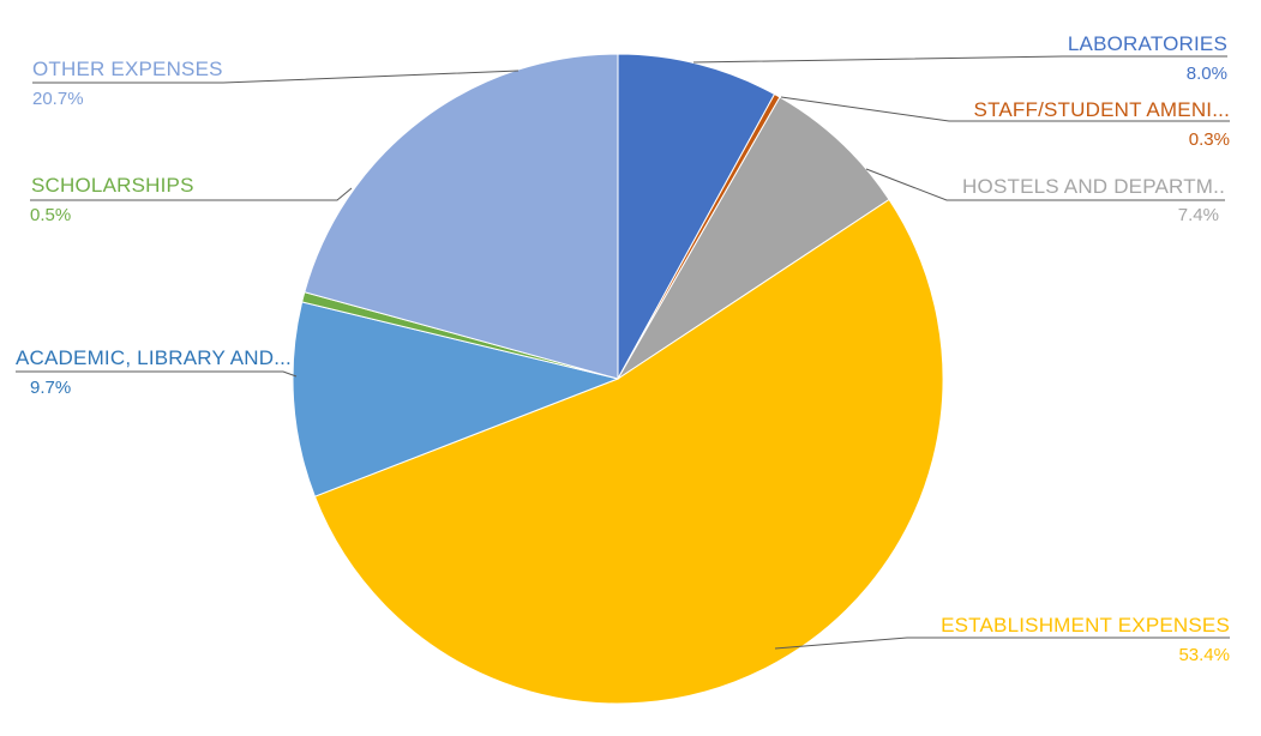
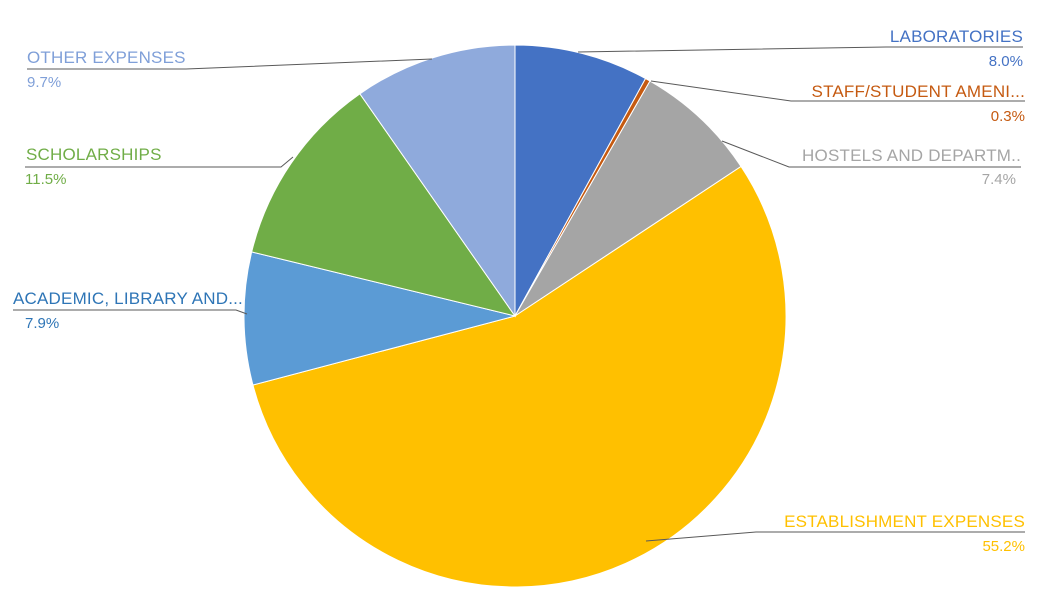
ESTABLISHMENT EXPENSES: 53.4% -> 55.2%
ACADEMIC, LIBRARY AND...: 9.7% -> 7.9%
SCHOLARSHIPS: 0.5% -> 11.5%
OTHER EXPENSES: 20.7% -> 9.7%
